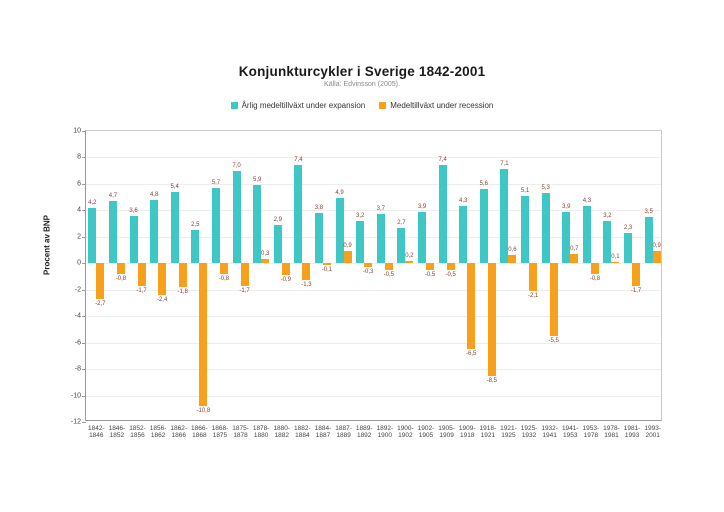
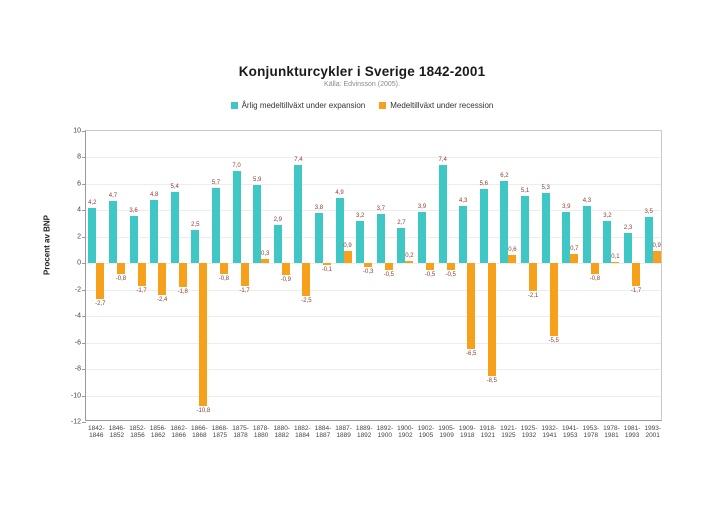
Medeltillväxt under recession/1882-1884: -1,3 -> -2,5
Årlig medeltillväxt under expansion/1921-1925: 7,1 -> 6,2
